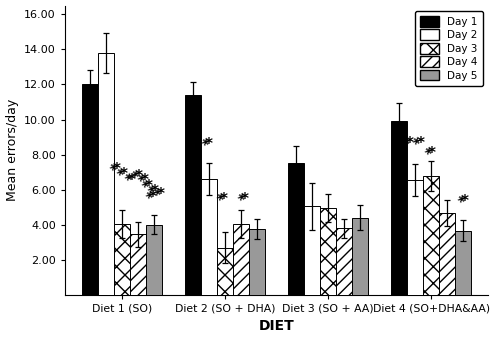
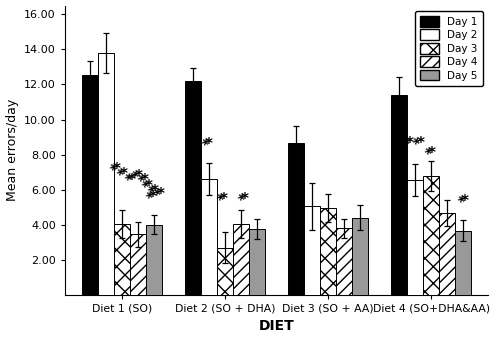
Day 1/Diet 1 (SO): 12.0 -> 12.6
Day 1/Diet 2 (SO + DHA): 11.4 -> 12.2
Day 1/Diet 3 (SO + AA): 7.5 -> 8.7
Day 1/Diet 4 (SO+DHA&AA): 9.9 -> 11.4
